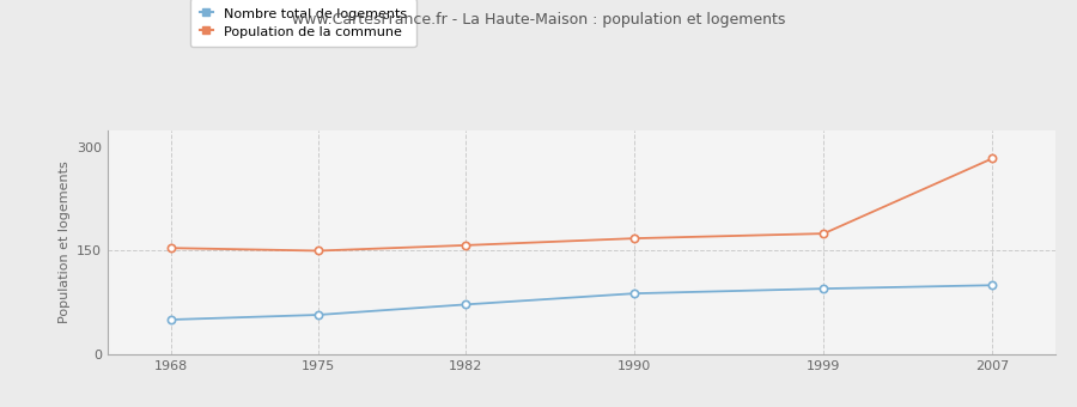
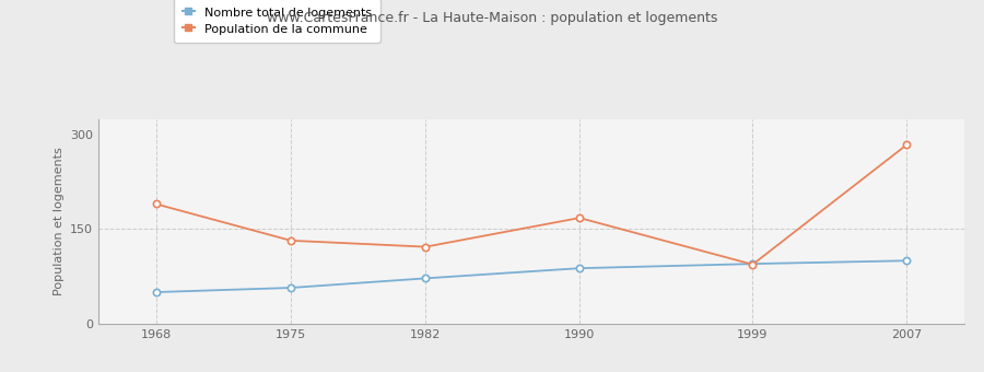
Population de la commune/1968: 154 -> 190
Population de la commune/1975: 150 -> 132
Population de la commune/1982: 158 -> 122
Population de la commune/1999: 175 -> 94
